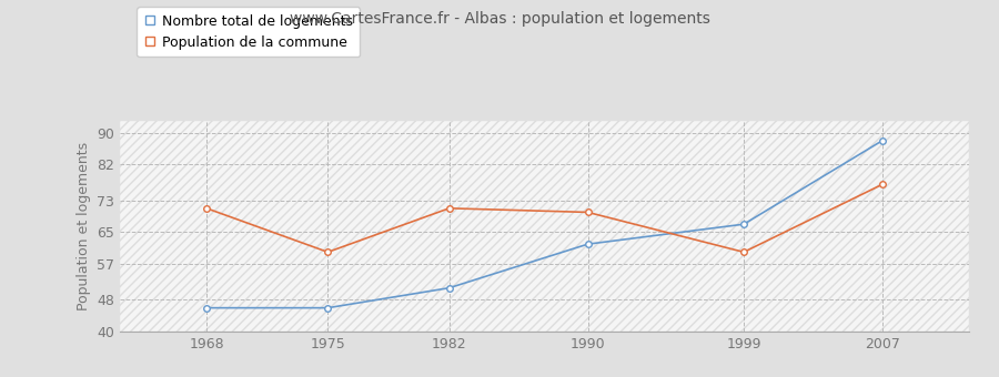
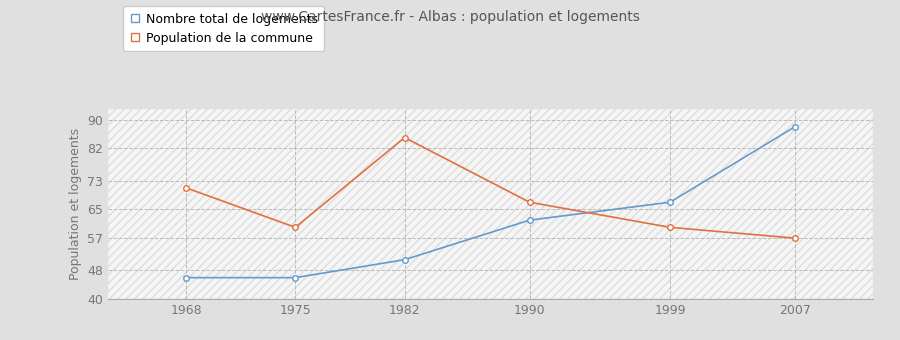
Population de la commune/1982: 71 -> 85
Population de la commune/1990: 70 -> 67
Population de la commune/2007: 77 -> 57
